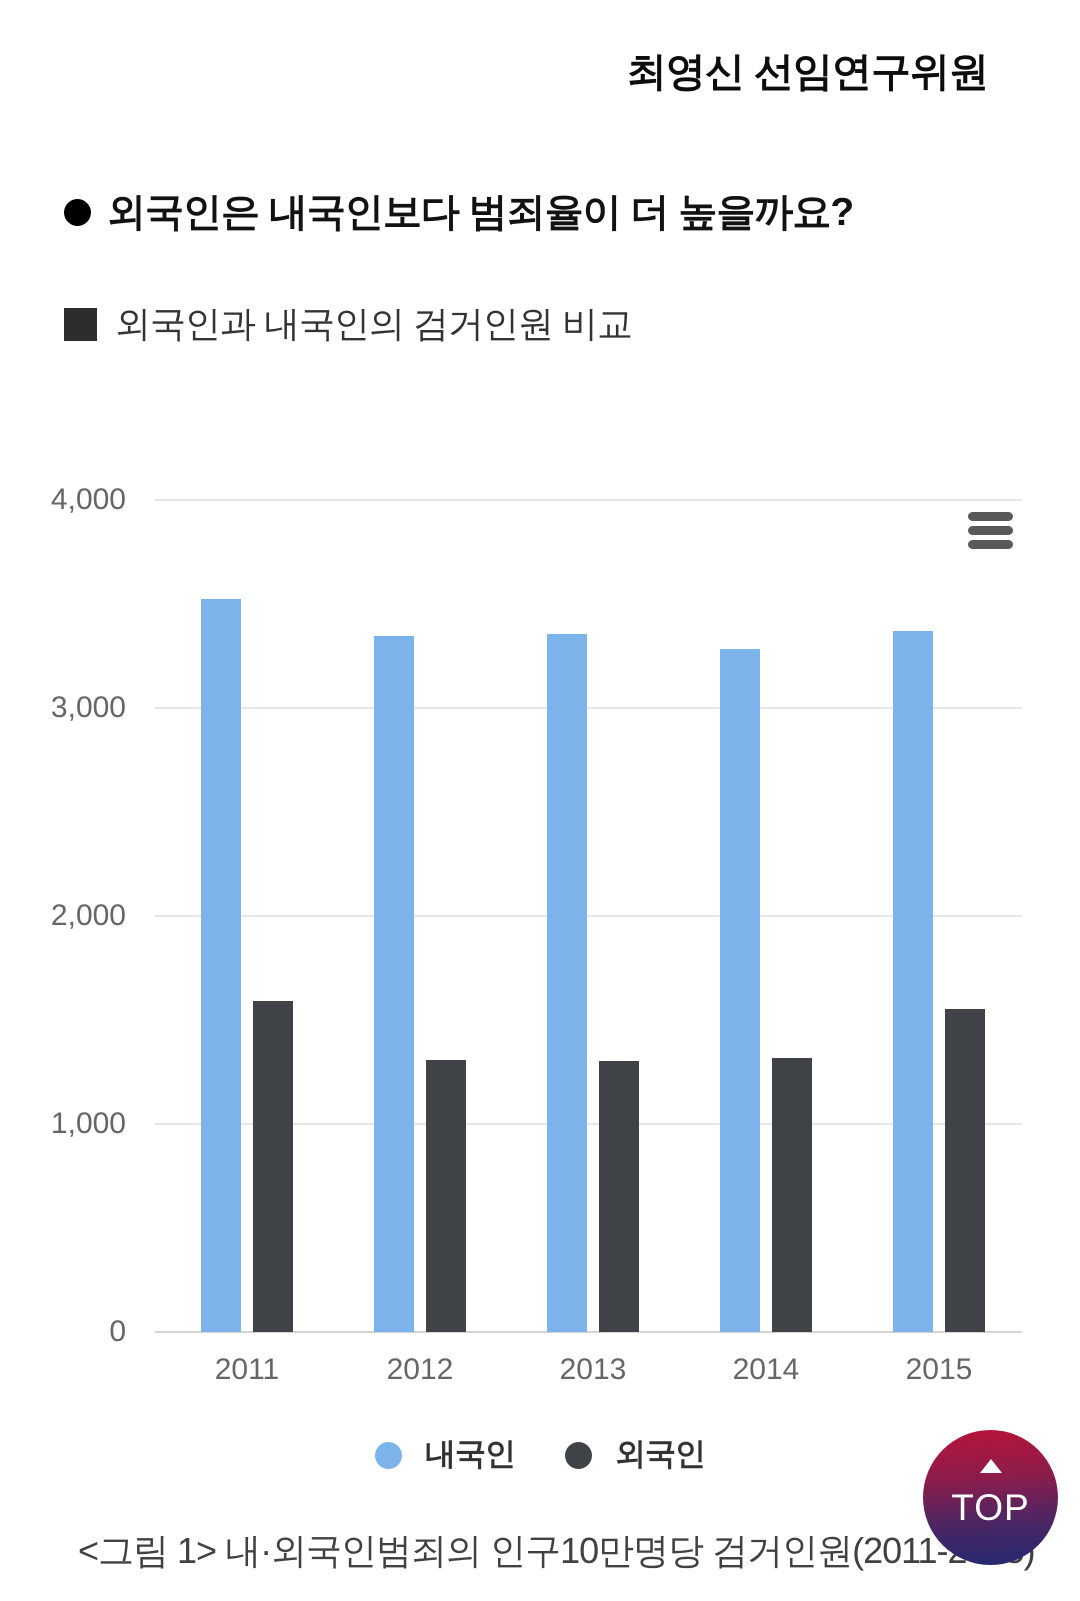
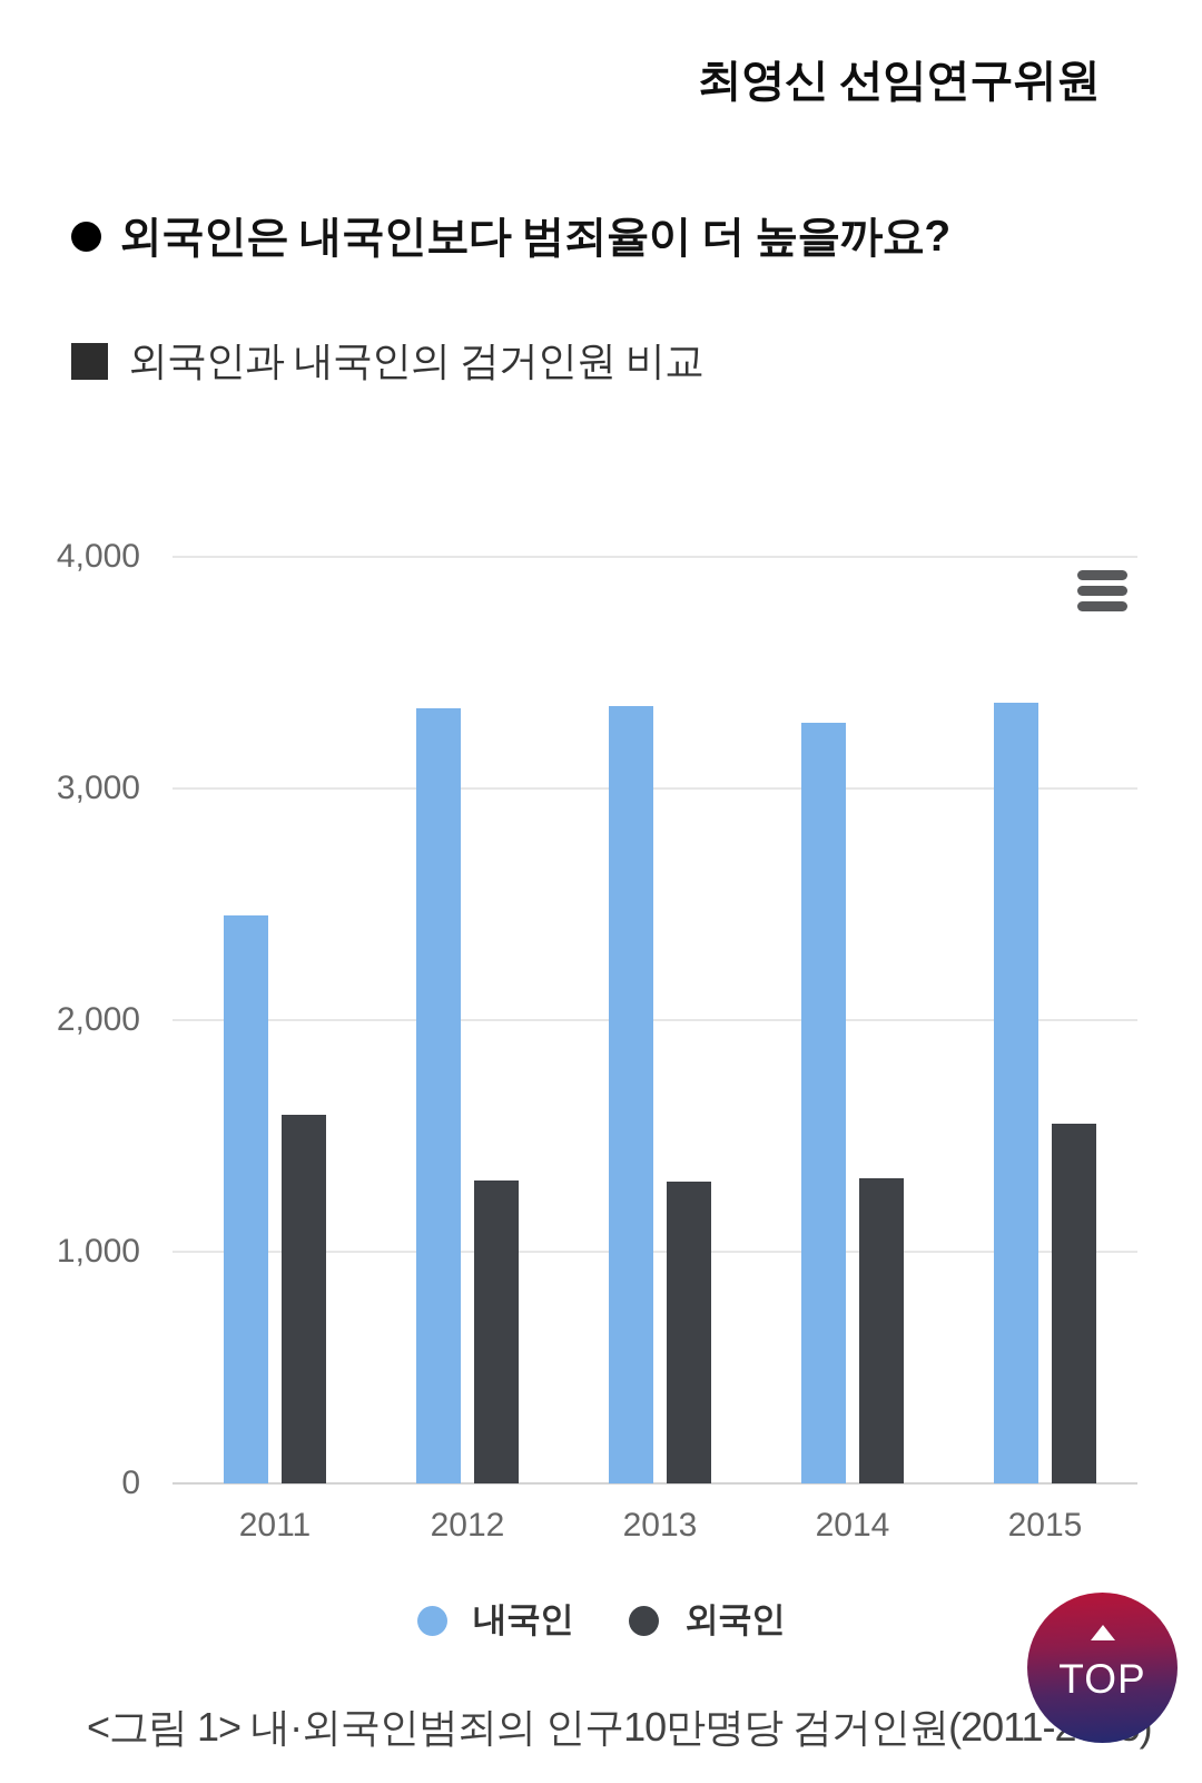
내국인/2011: 3520 -> 2450
